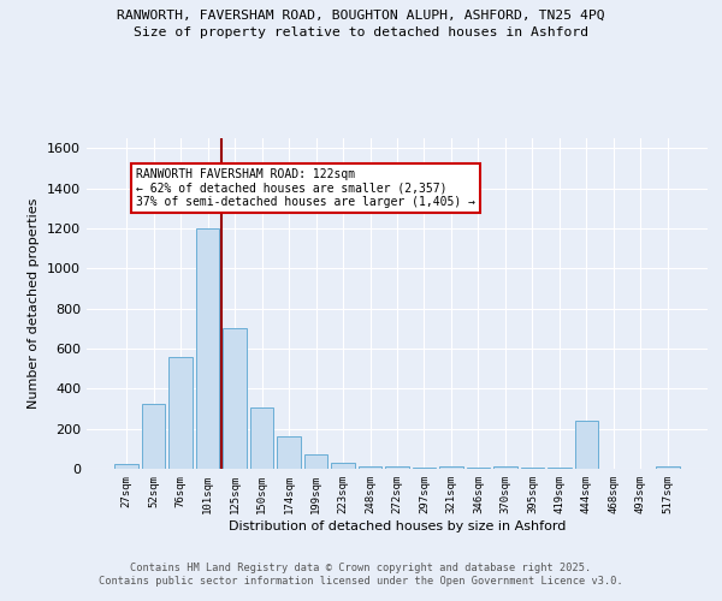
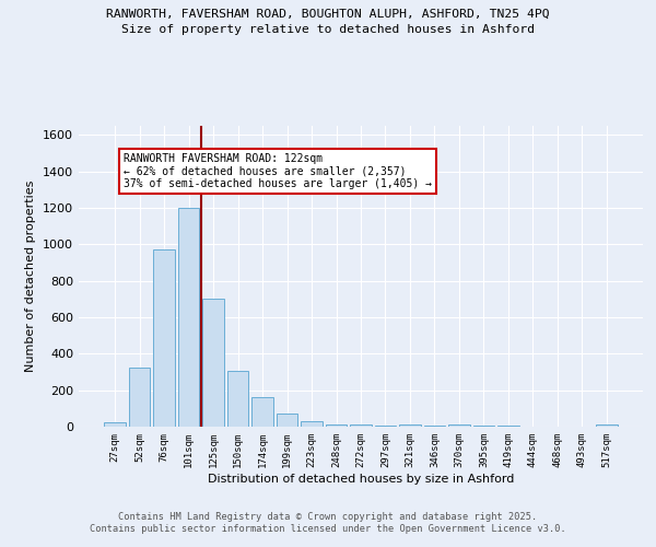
76sqm: 560 -> 980
444sqm: 240 -> 0
